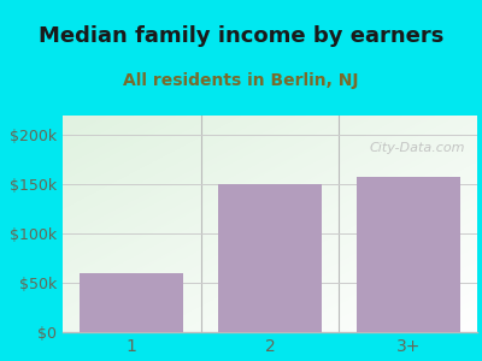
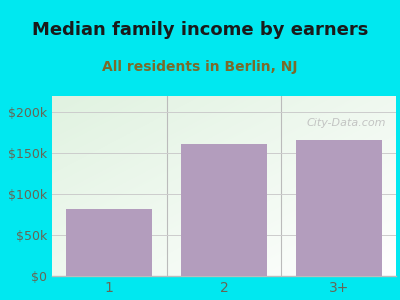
1: $60k -> $82k
2: $150k -> $161k
3+: $158k -> $166k
